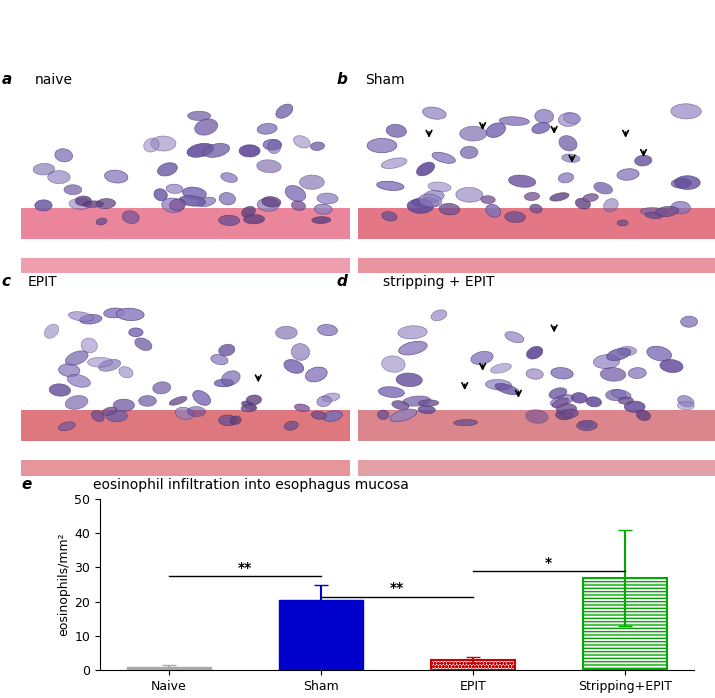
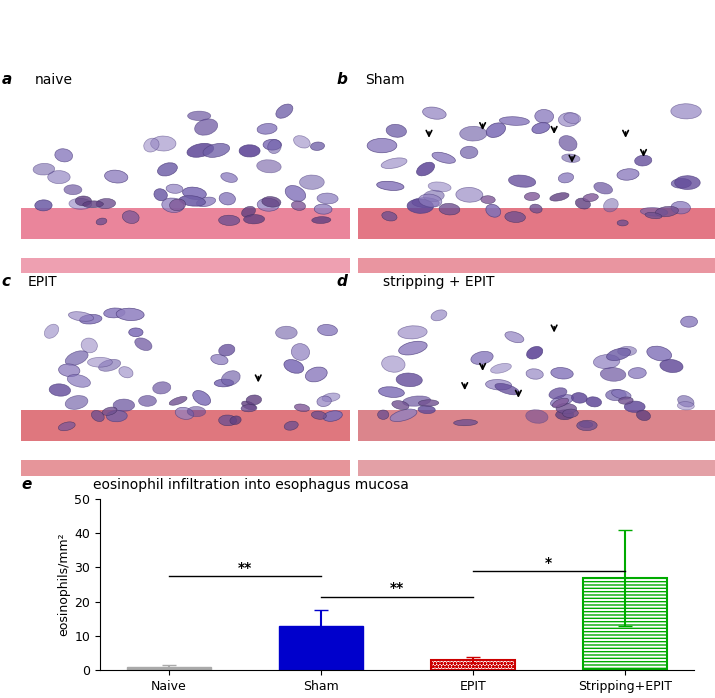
Sham: 20.5 -> 13.0
